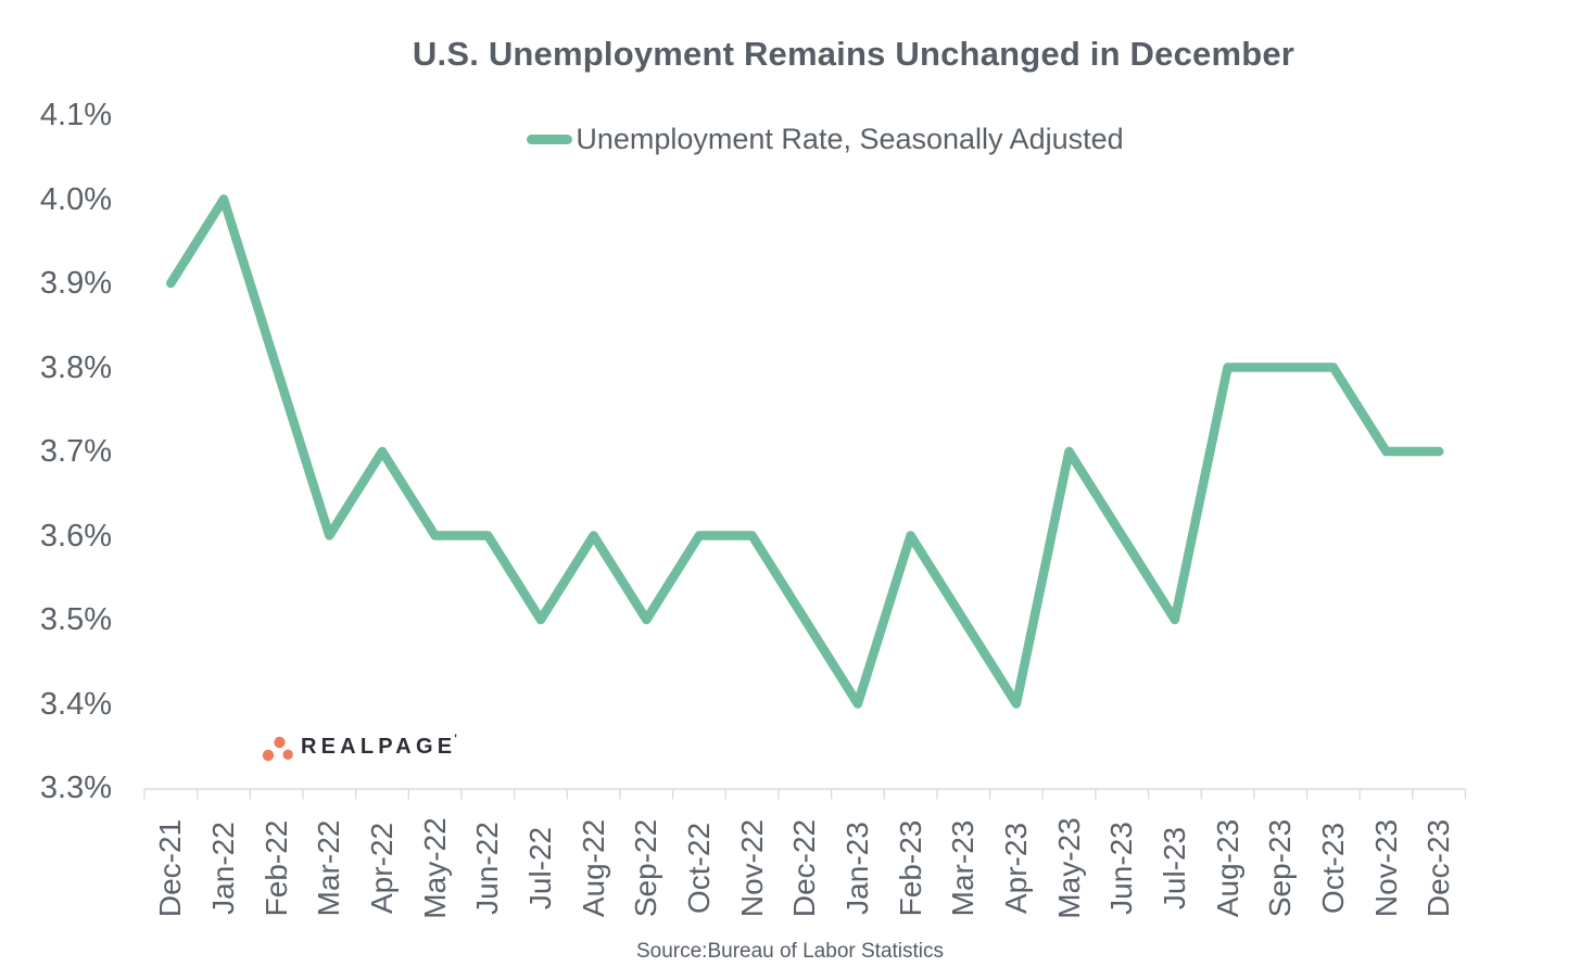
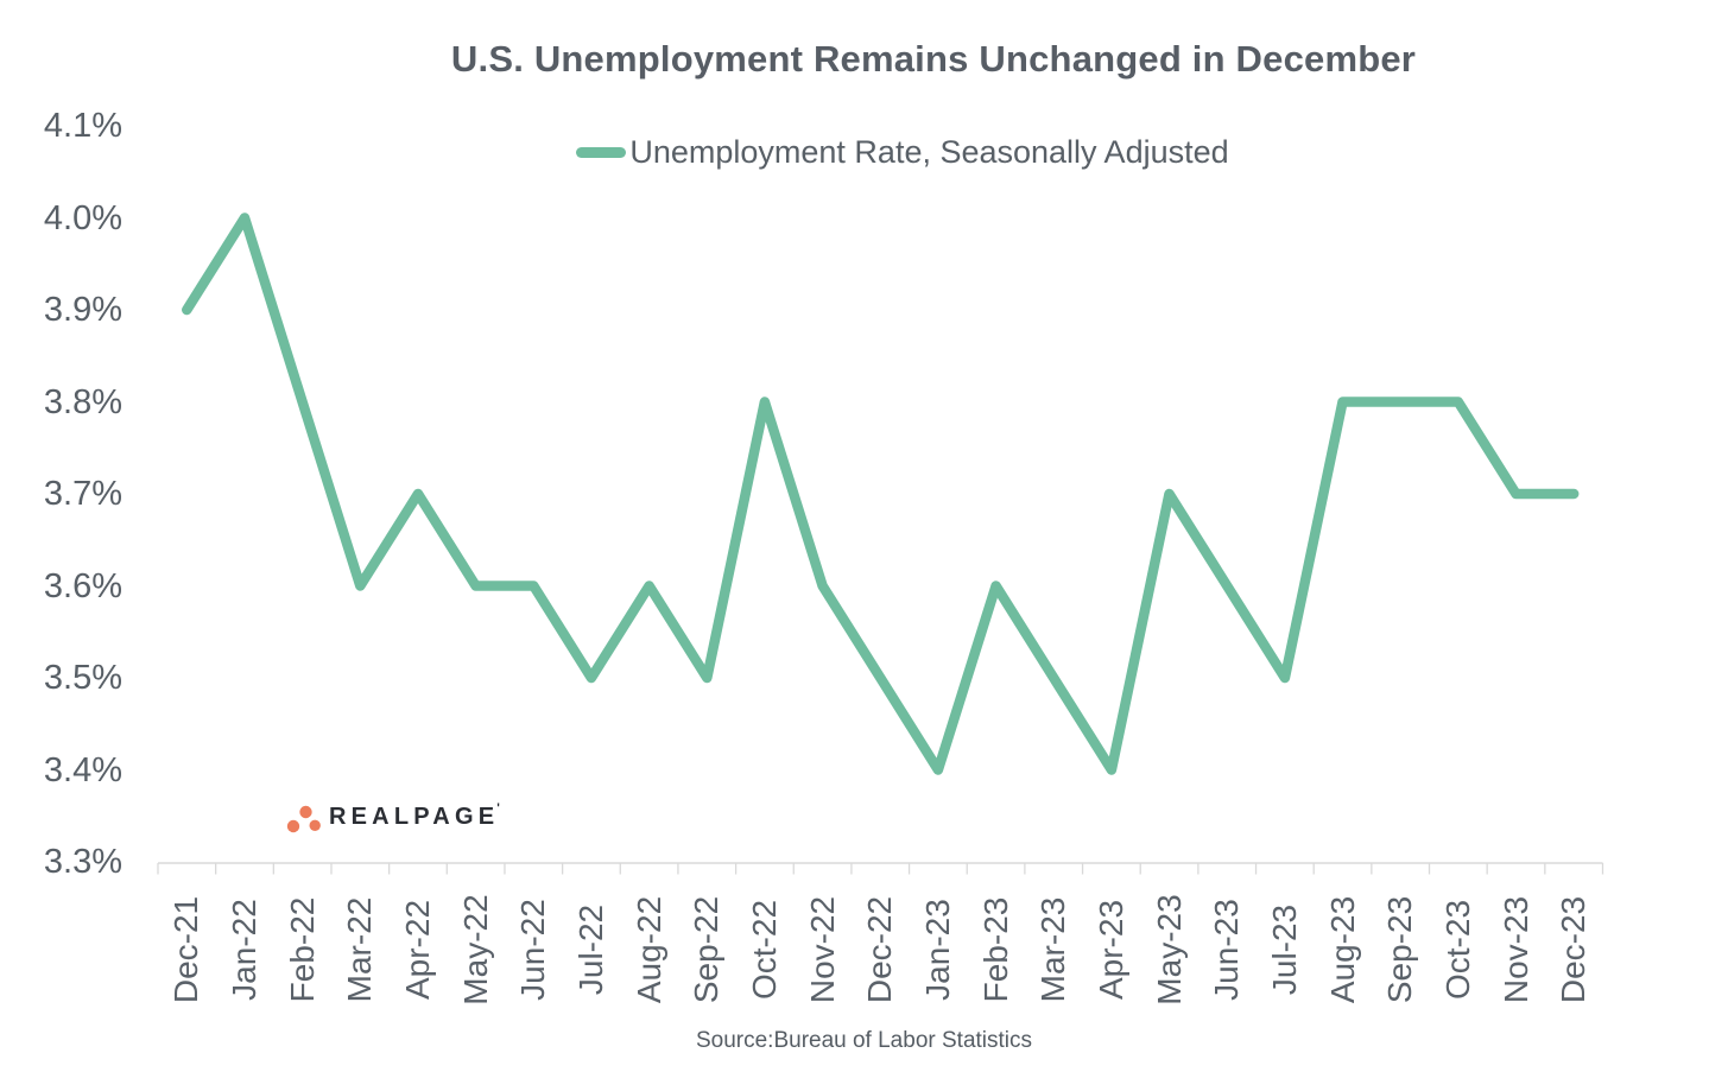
Oct-22: 3.6% -> 3.8%
